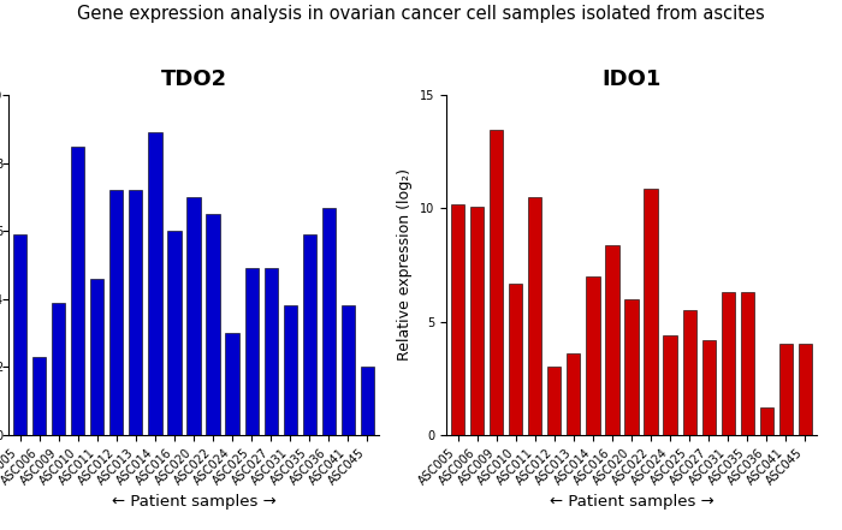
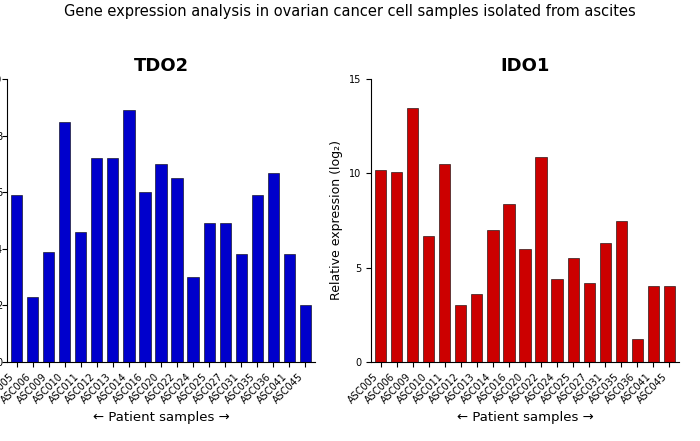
IDO1/ASC035: 6.3 -> 7.5
